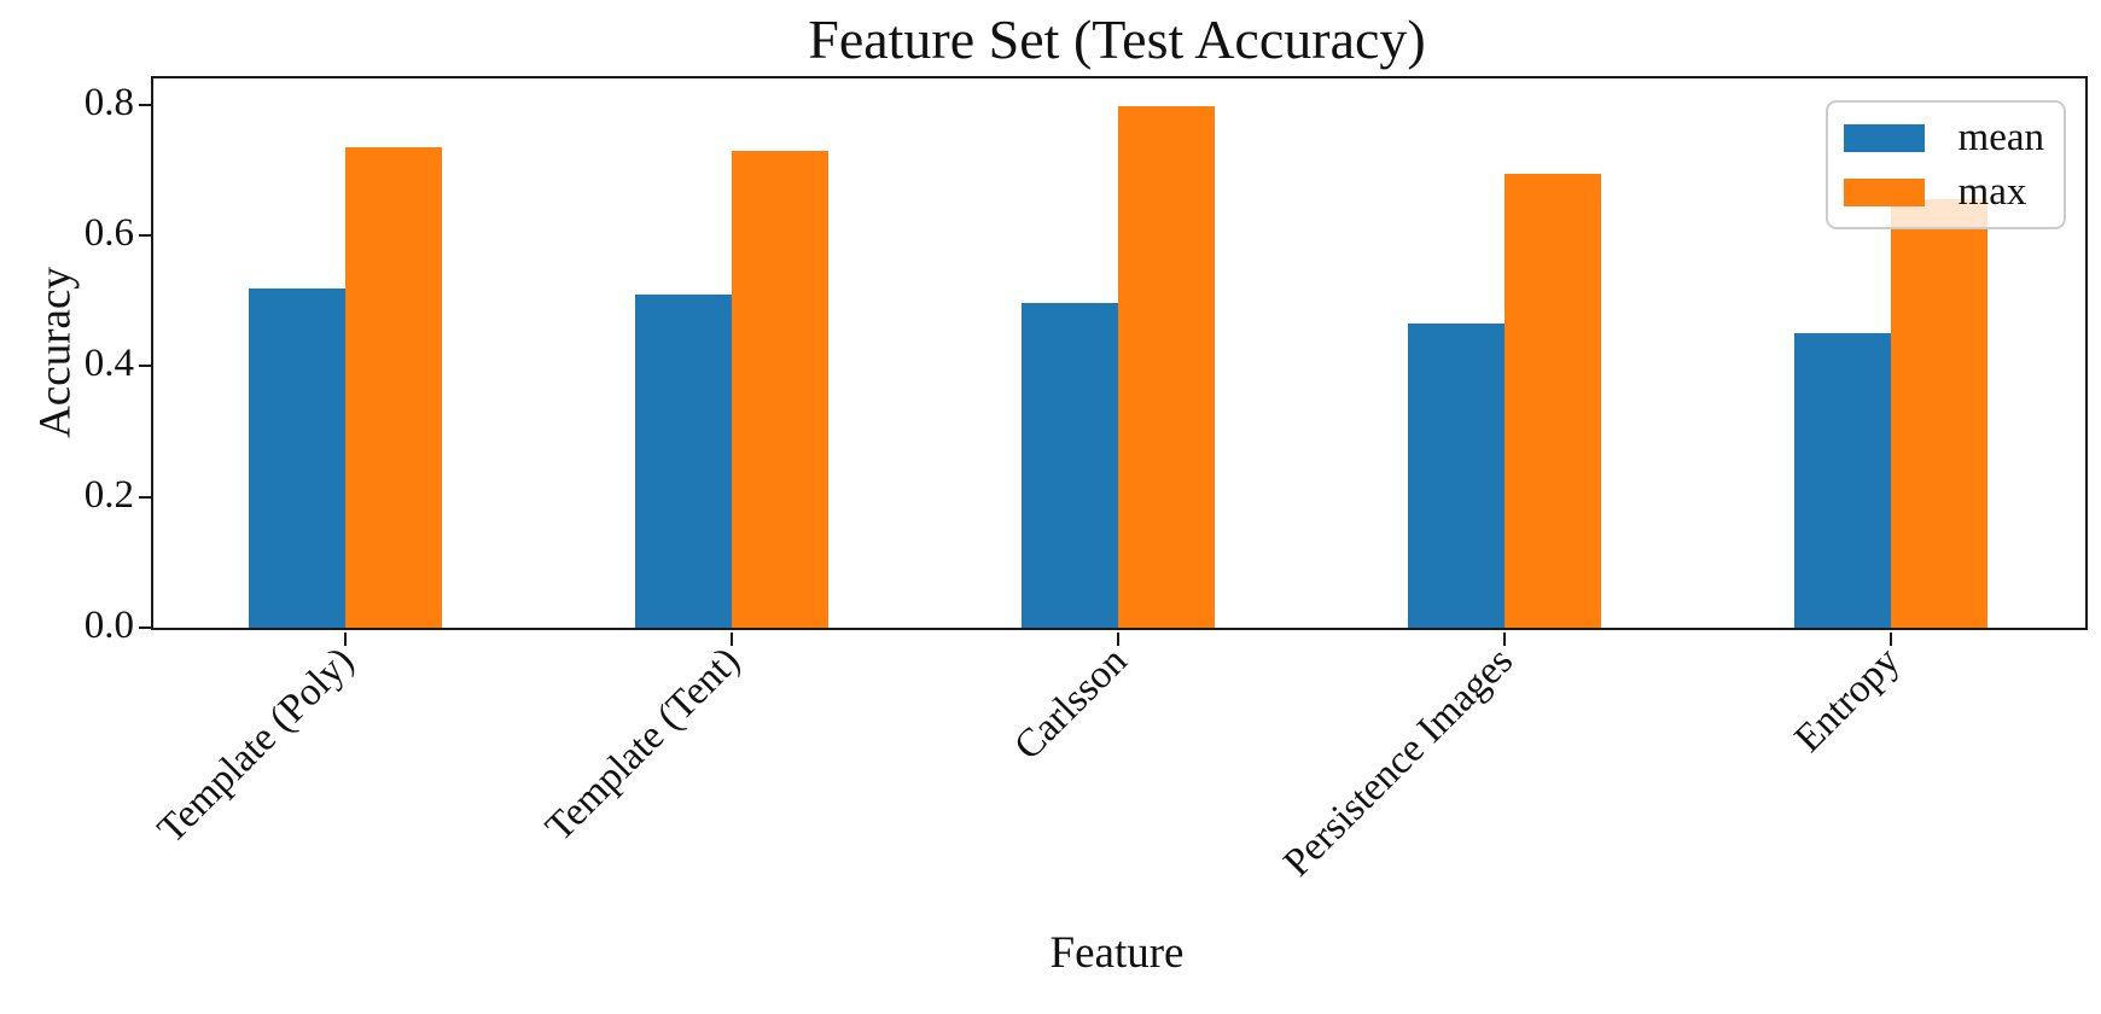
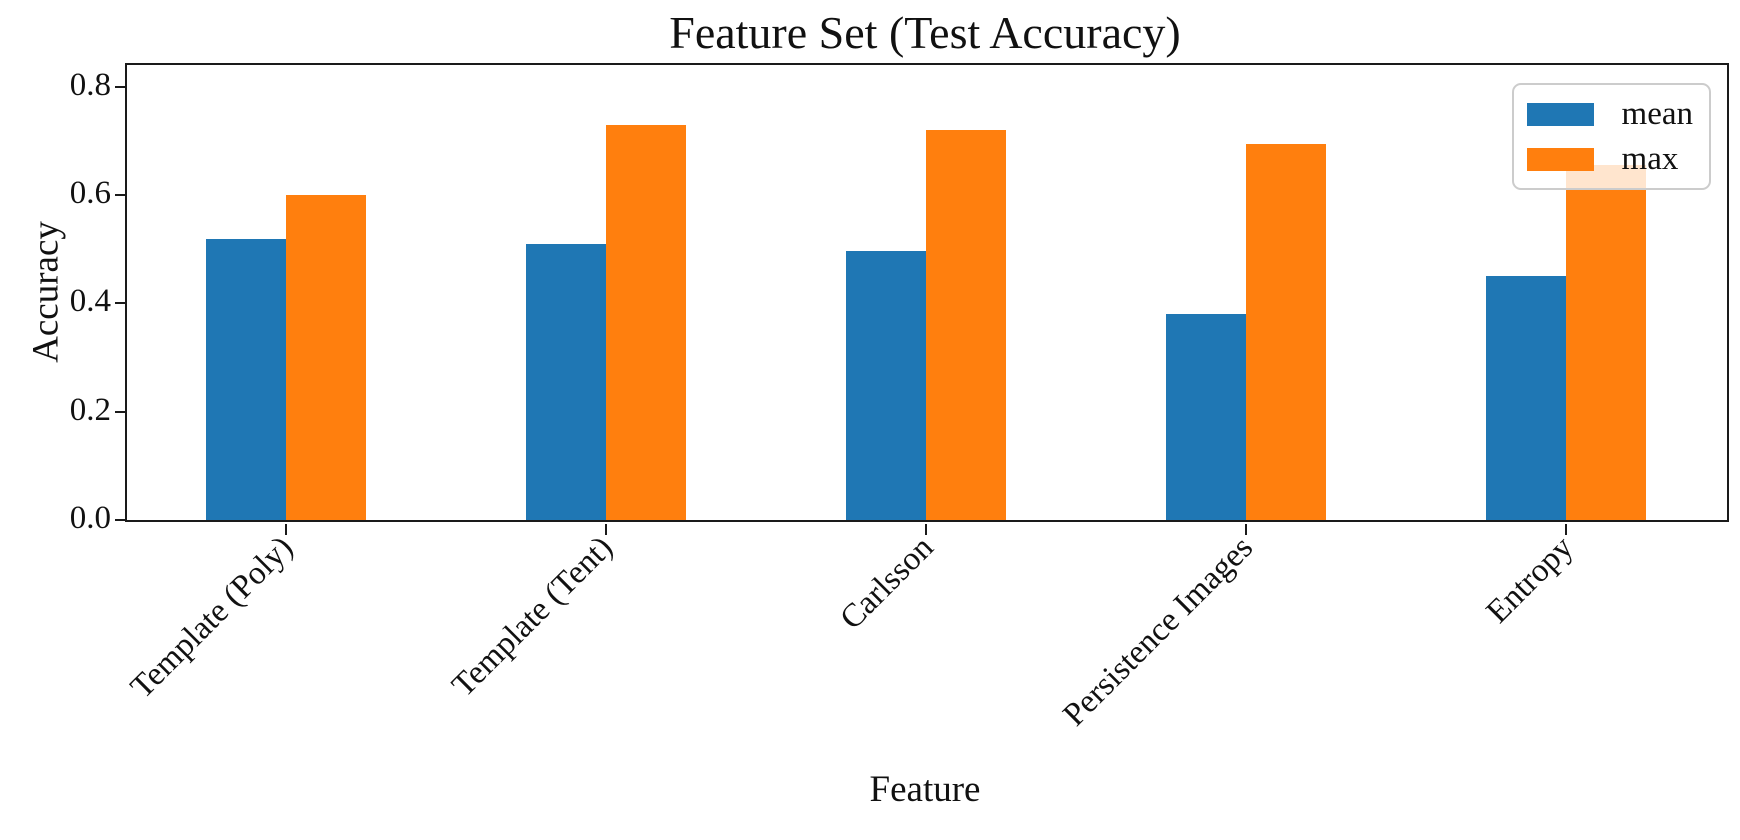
max/Template (Poly): 0.73 -> 0.60
max/Carlsson: 0.80 -> 0.72
mean/Persistence Images: 0.47 -> 0.38
